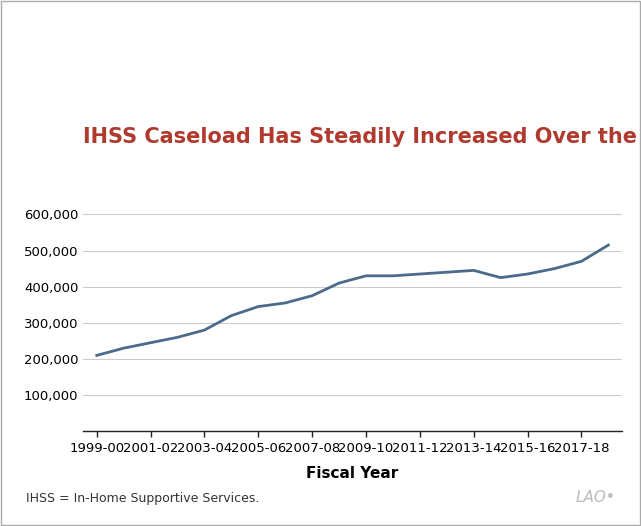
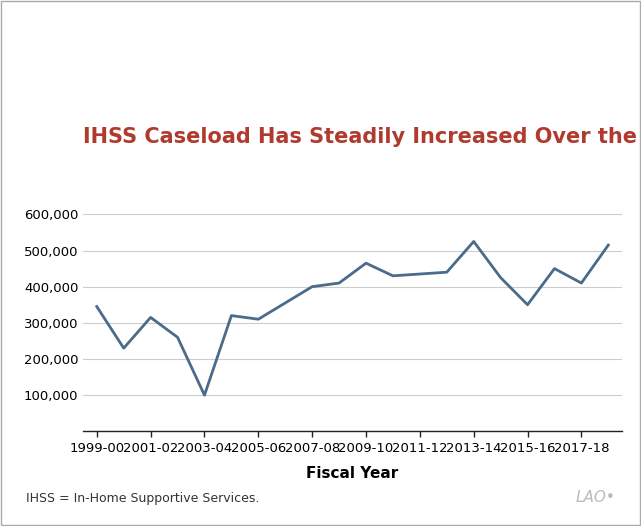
1999-00: 210,000 -> 345,000
2001-02: 245,000 -> 315,000
2003-04: 280,000 -> 100,000
2005-06: 345,000 -> 310,000
2007-08: 375,000 -> 400,000
2009-10: 430,000 -> 465,000
2013-14: 445,000 -> 525,000
2015-16: 435,000 -> 350,000
2017-18: 470,000 -> 410,000
